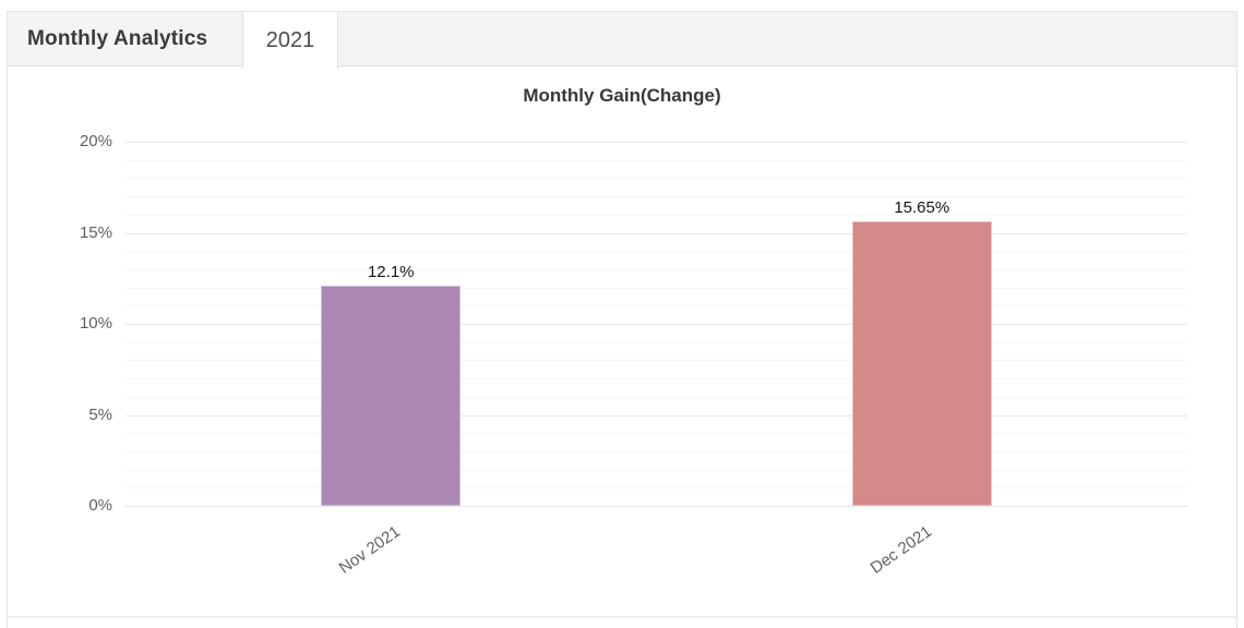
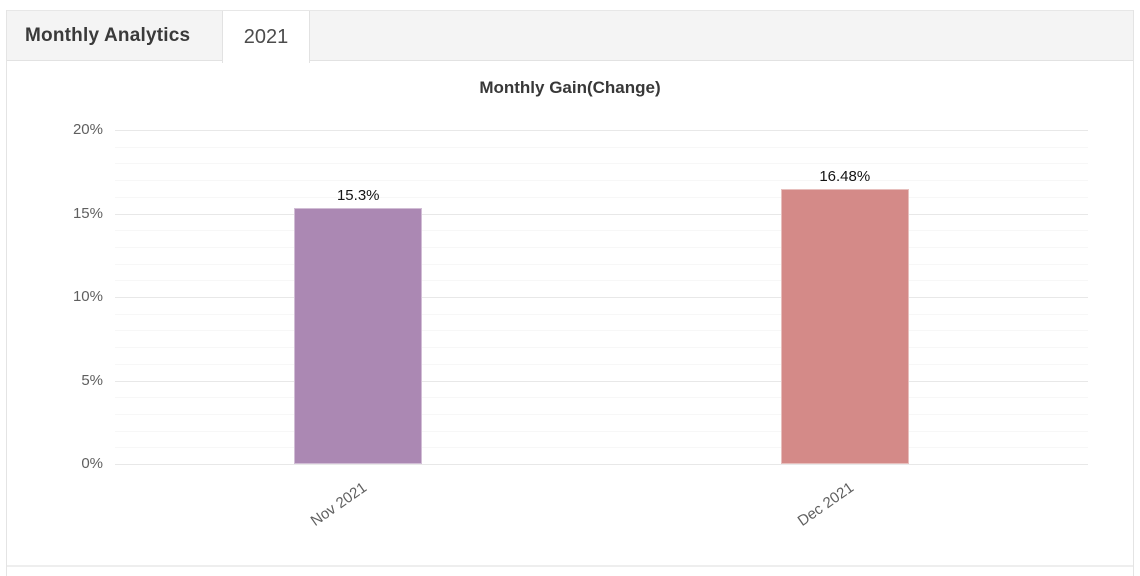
Nov 2021: 12.1% -> 15.3%
Dec 2021: 15.65% -> 16.48%
